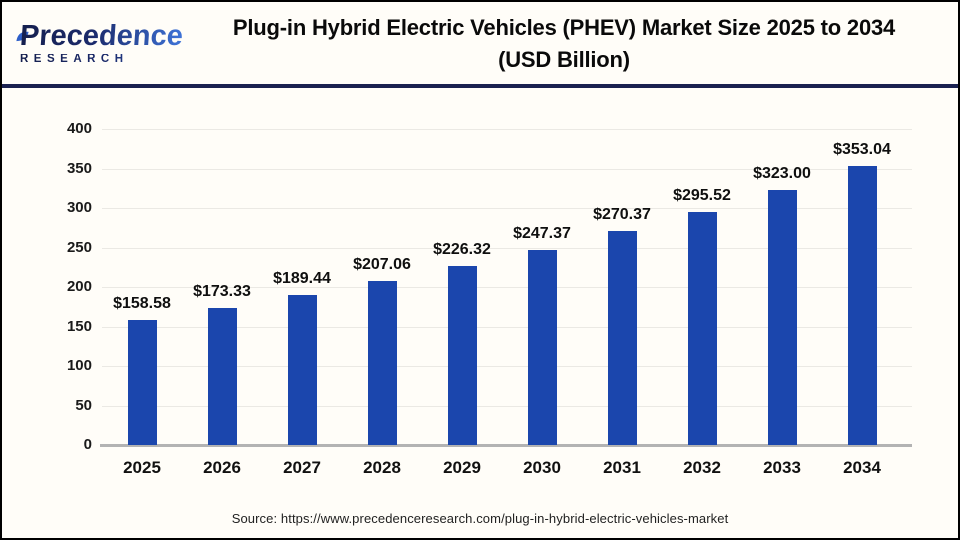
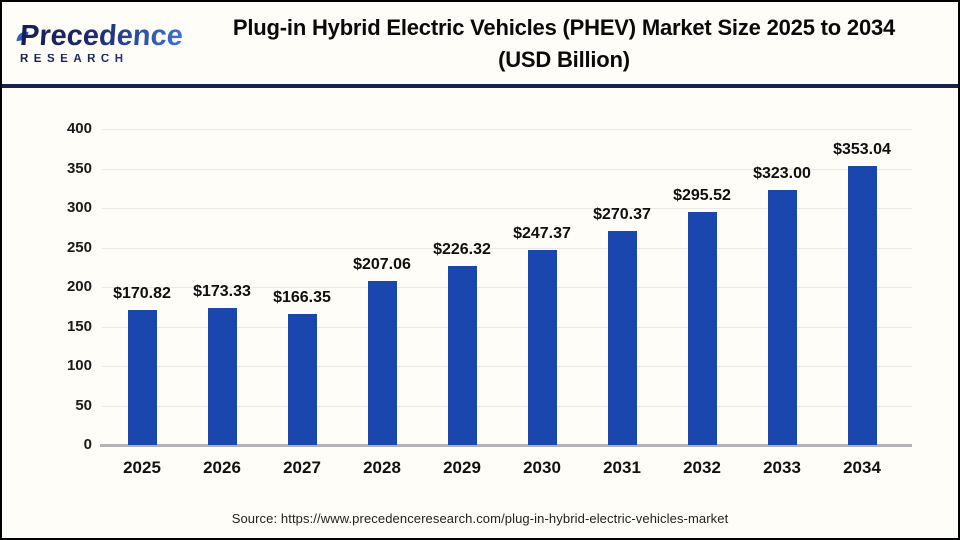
2025: $158.58 -> $170.82
2027: $189.44 -> $166.35
